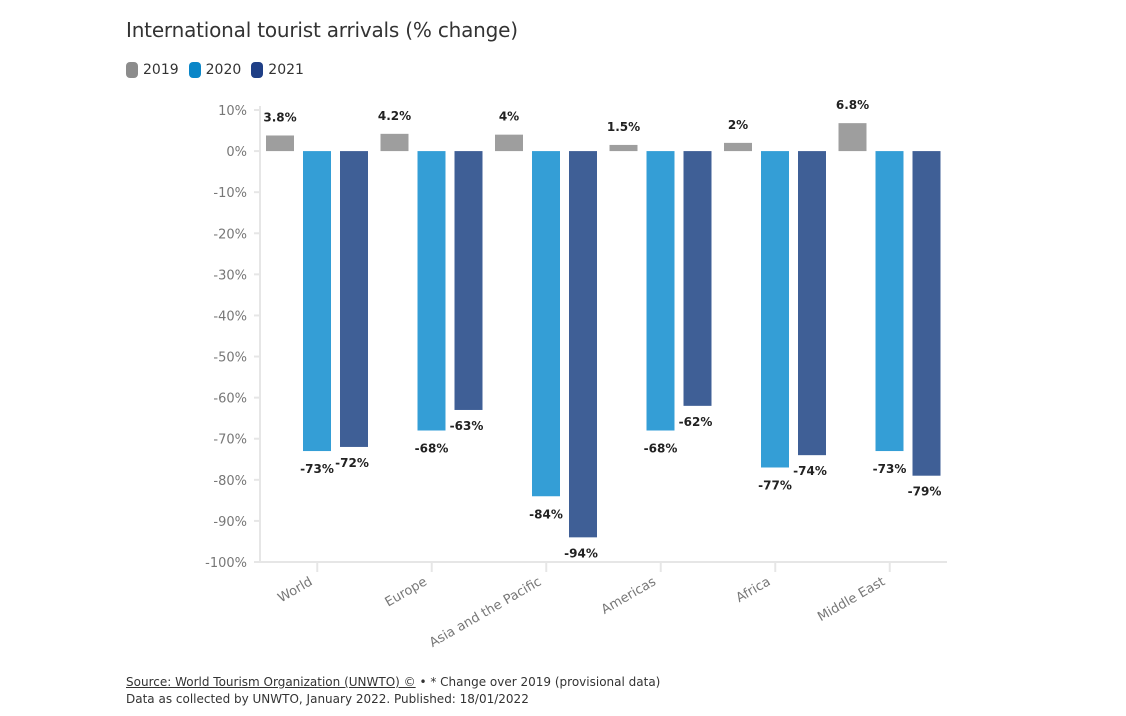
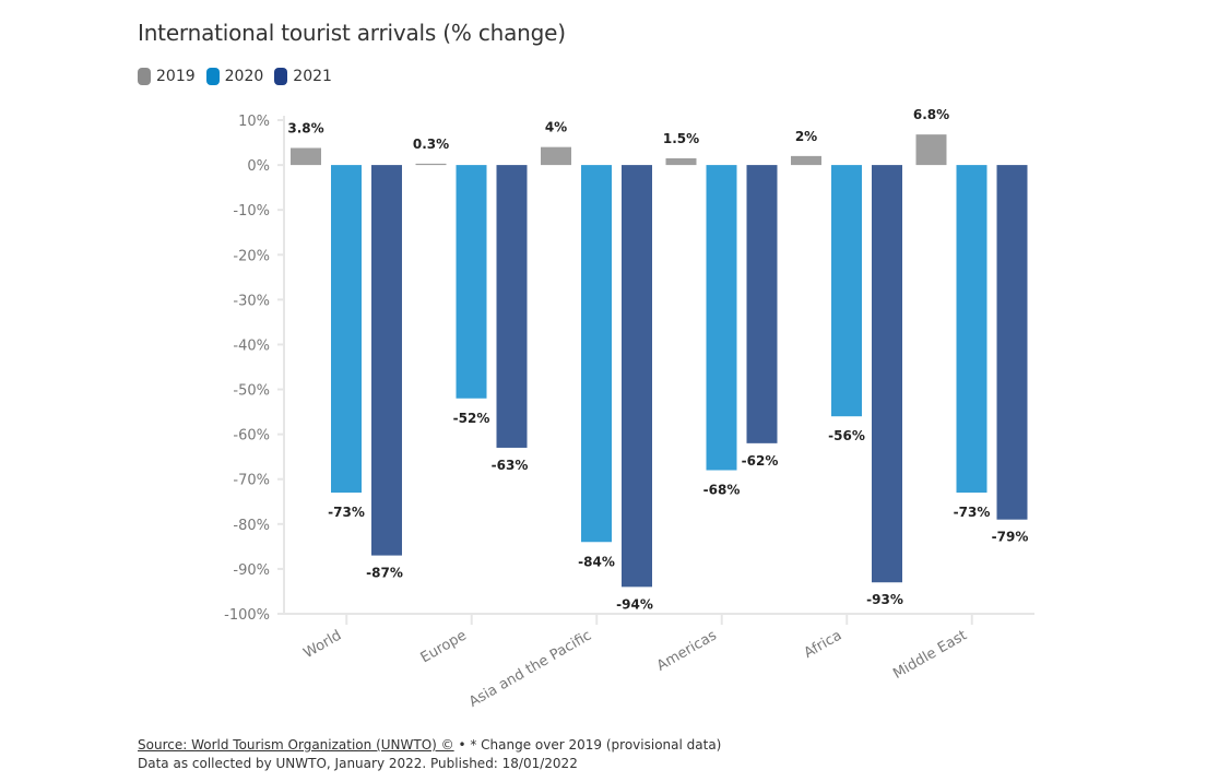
2021/World: -72% -> -87%
2019/Europe: 4.2% -> 0.3%
2020/Europe: -68% -> -52%
2020/Africa: -77% -> -56%
2021/Africa: -74% -> -93%
